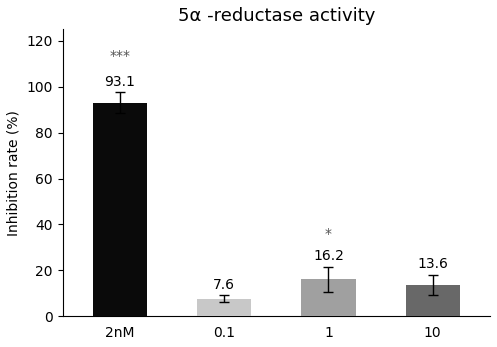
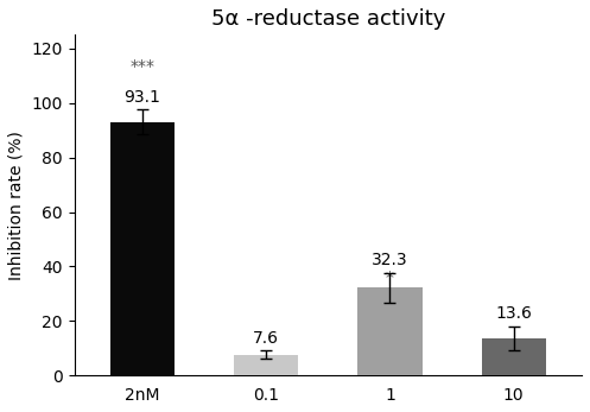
1: 16.2 -> 32.3
